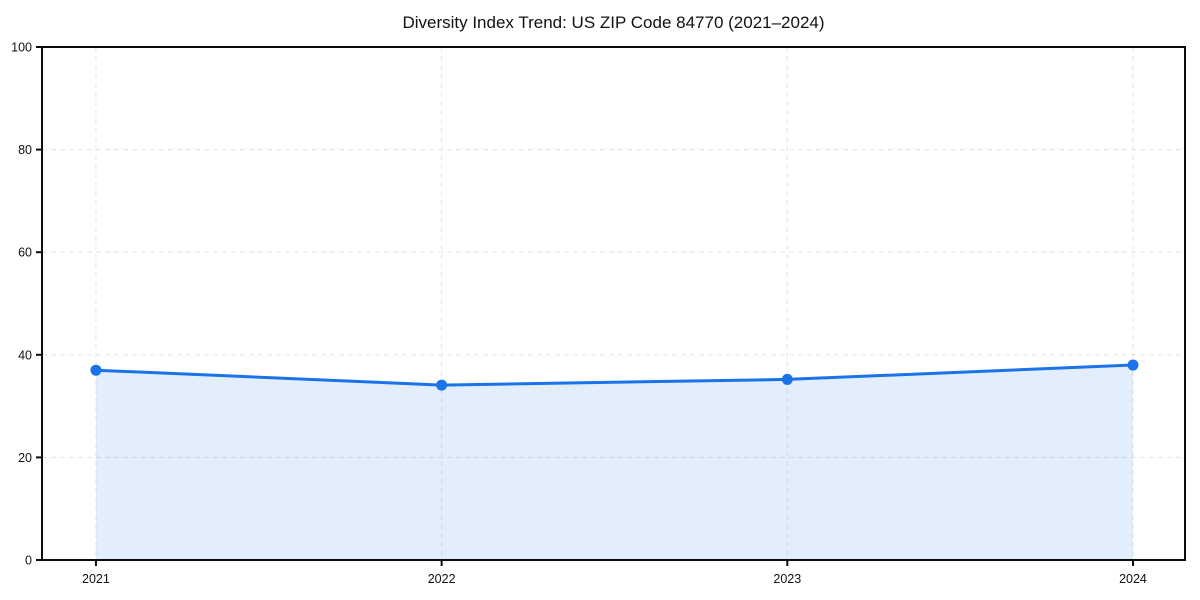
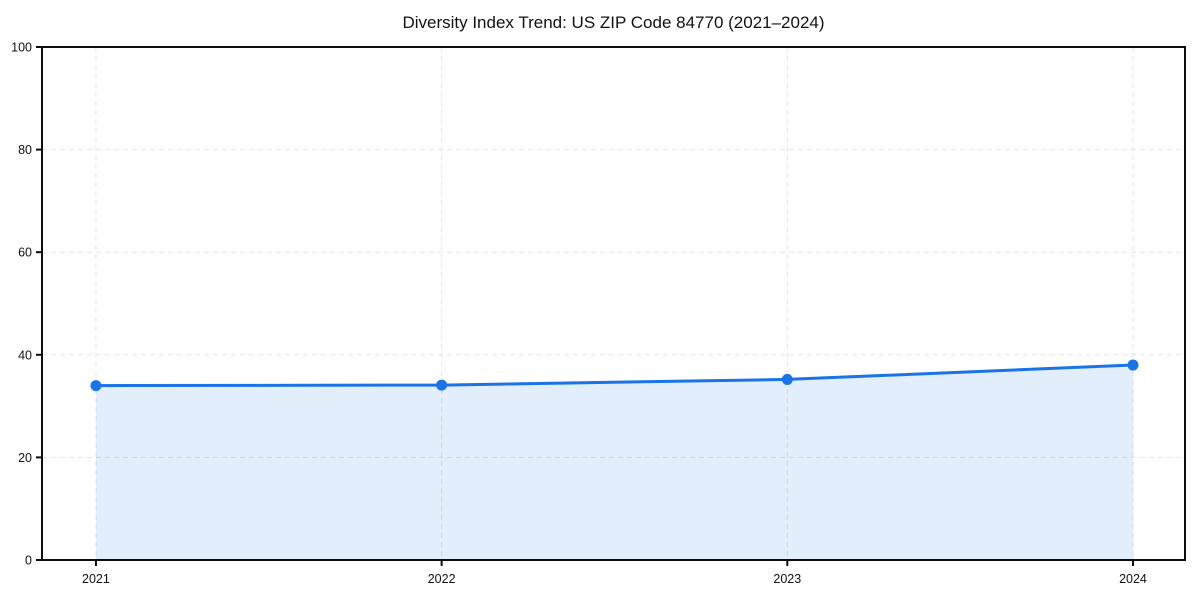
2021: 37 -> 34
